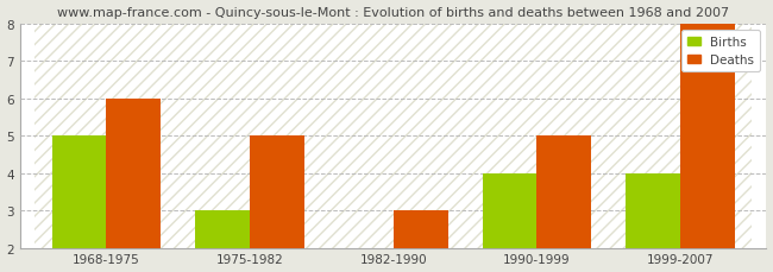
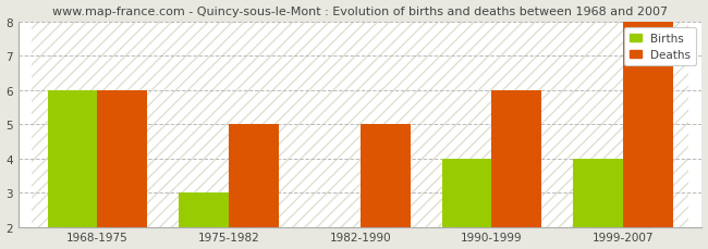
Births/1968-1975: 5 -> 6
Deaths/1982-1990: 3 -> 5
Deaths/1990-1999: 5 -> 6
